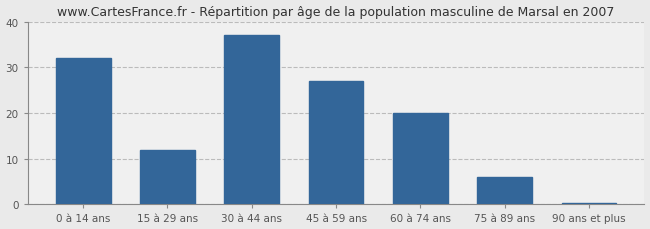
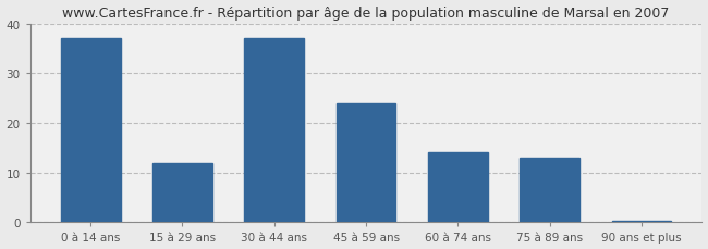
0 à 14 ans: 32.0 -> 37.0
45 à 59 ans: 27.0 -> 24.0
60 à 74 ans: 20.0 -> 14.0
75 à 89 ans: 6.0 -> 13.0
